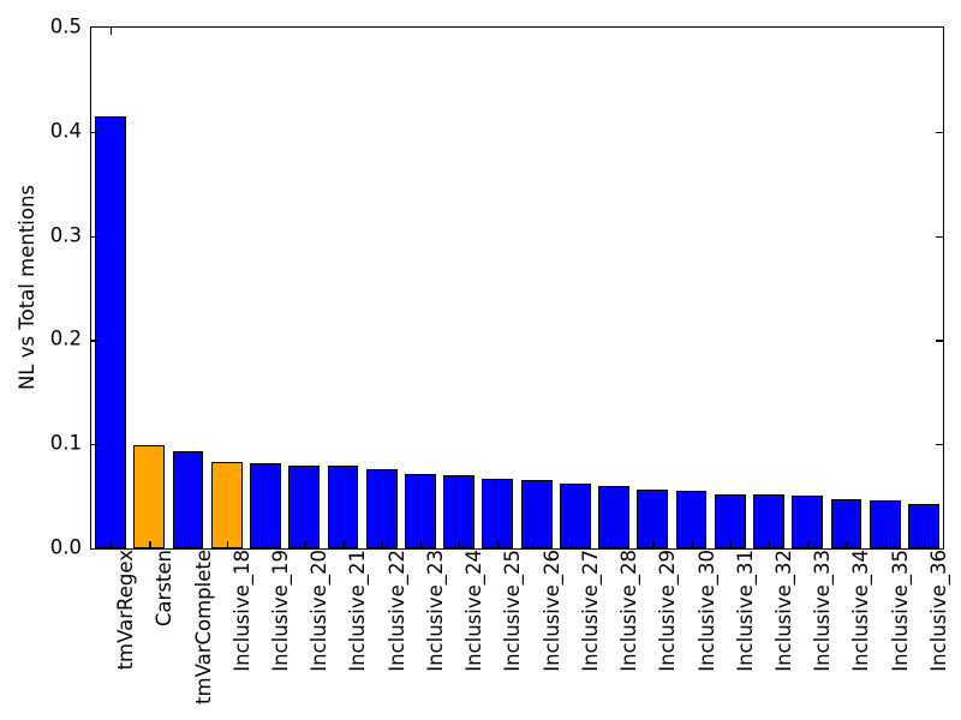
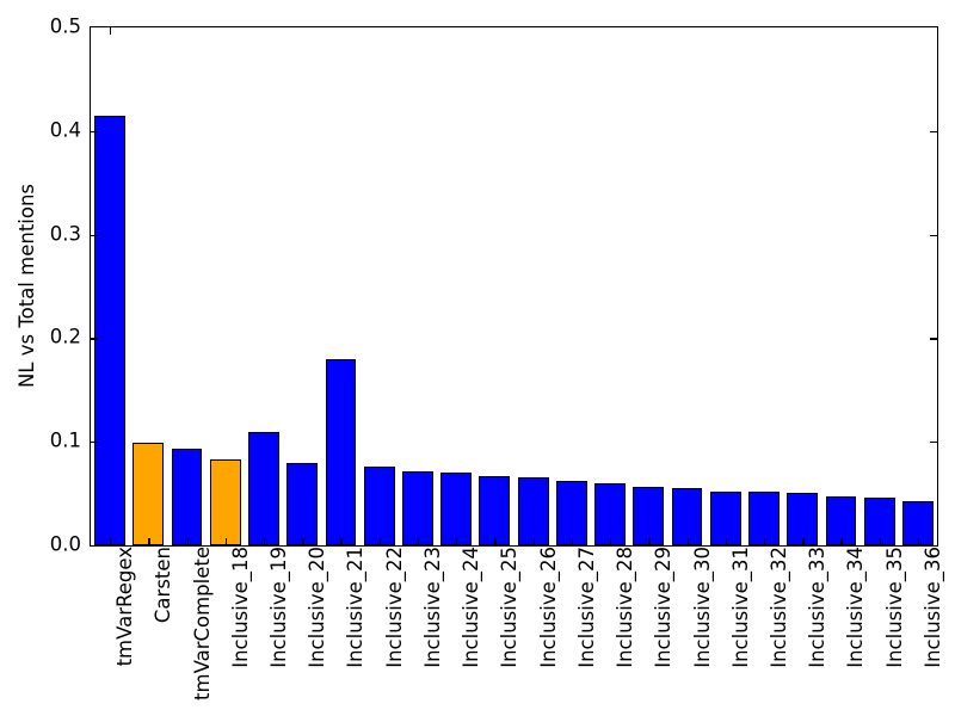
Inclusive_19: 0.08 -> 0.11
Inclusive_21: 0.08 -> 0.18
